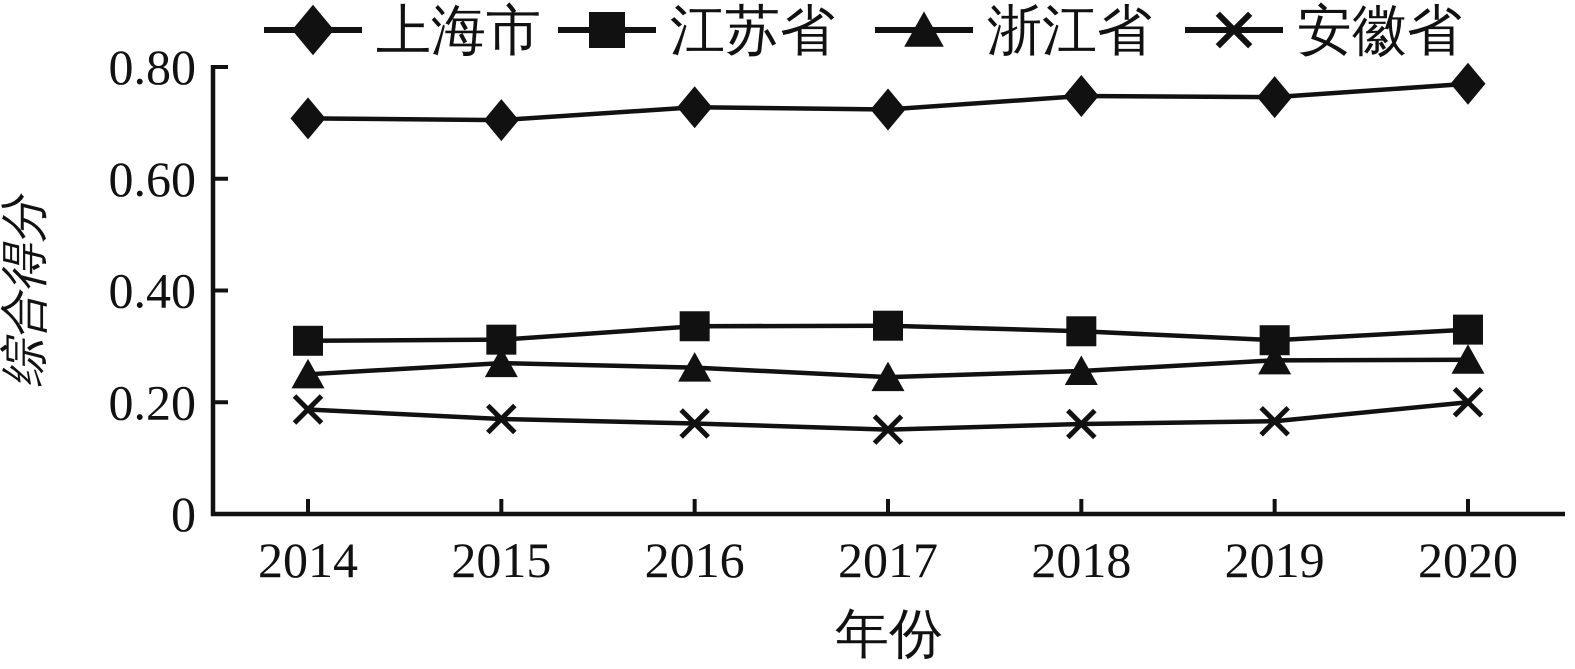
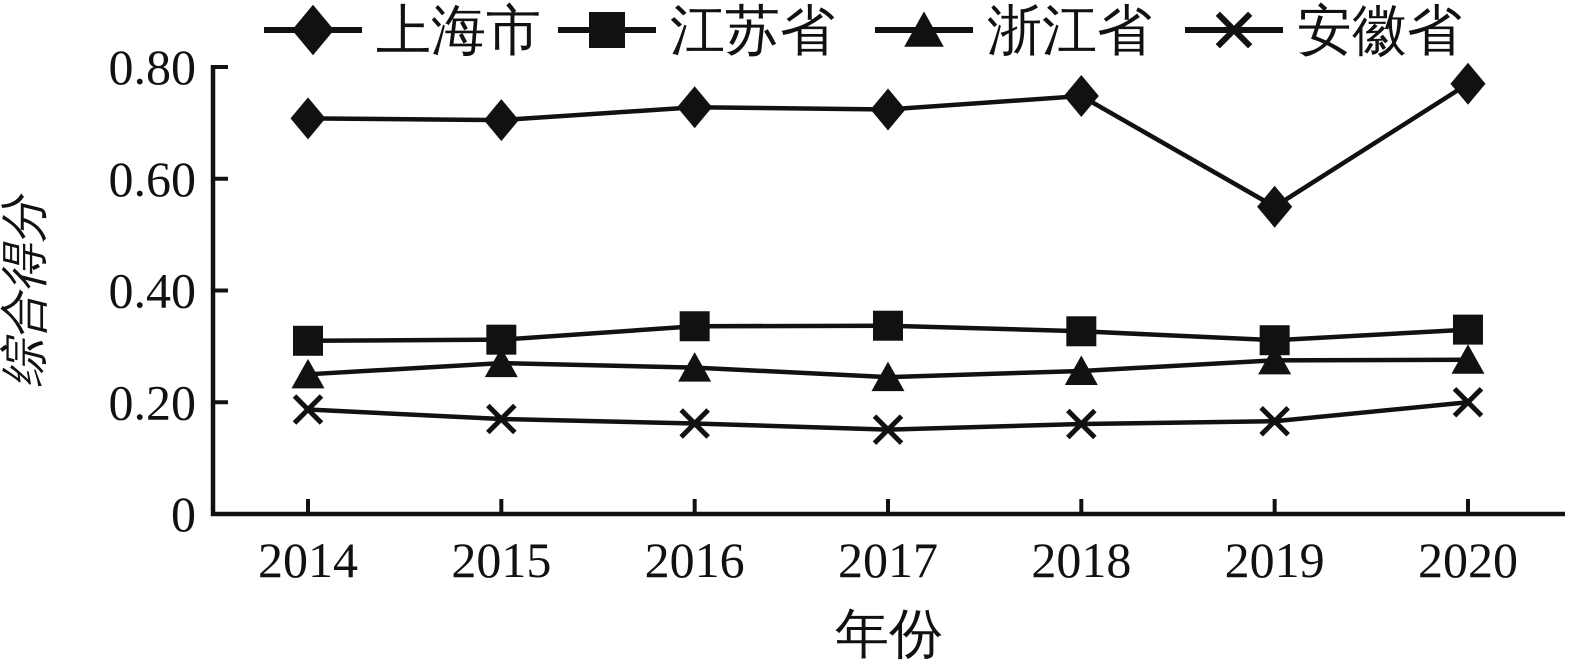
上海市/2019: 0.75 -> 0.55
